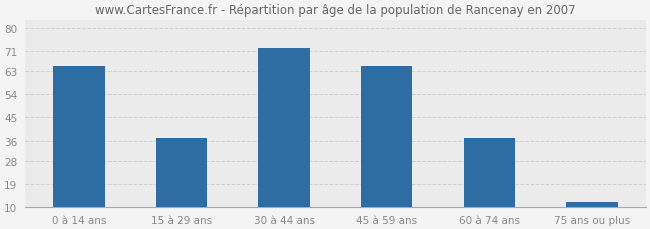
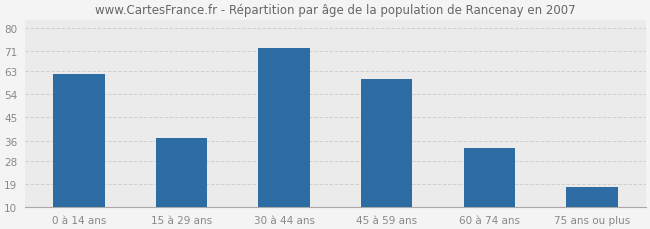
0 à 14 ans: 65 -> 62
45 à 59 ans: 65 -> 60
60 à 74 ans: 37 -> 33
75 ans ou plus: 12 -> 18
